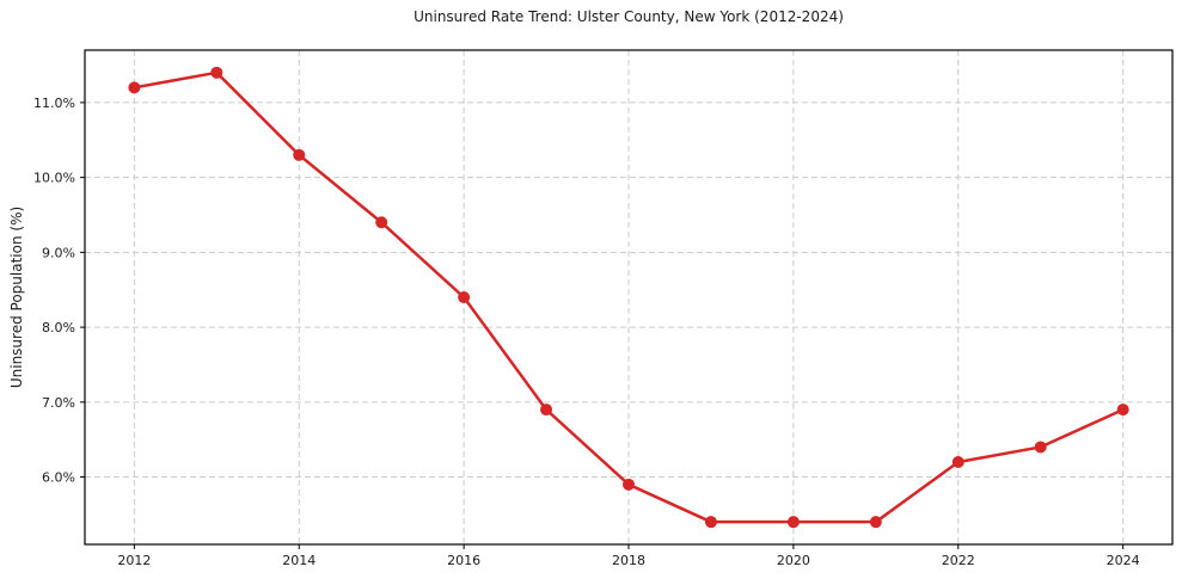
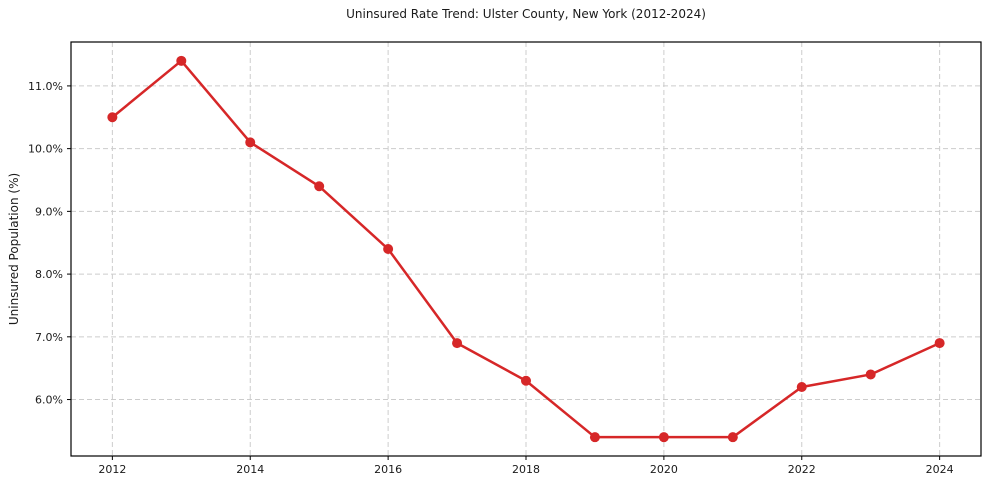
2012: 11.2% -> 10.5%
2014: 10.3% -> 10.1%
2018: 5.9% -> 6.3%
